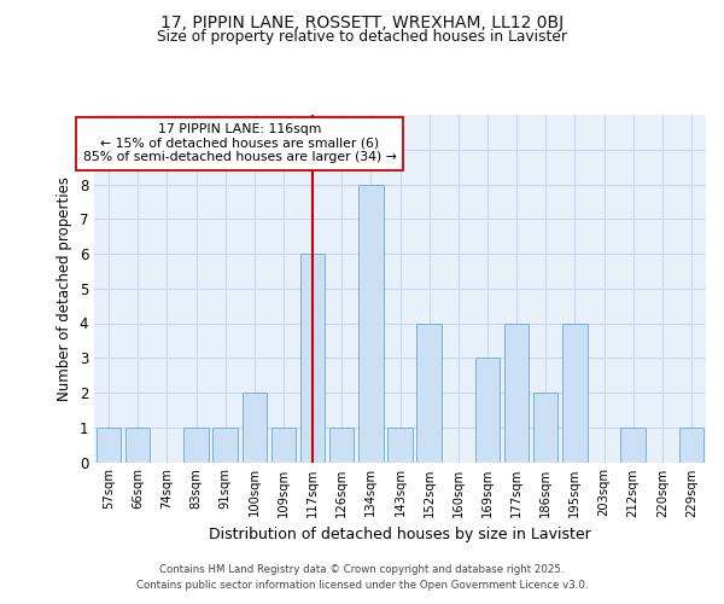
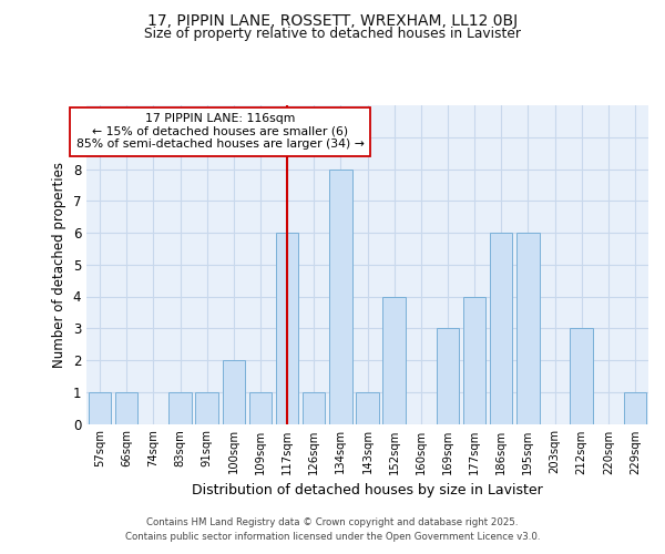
186sqm: 2 -> 6
195sqm: 4 -> 6
212sqm: 1 -> 3
